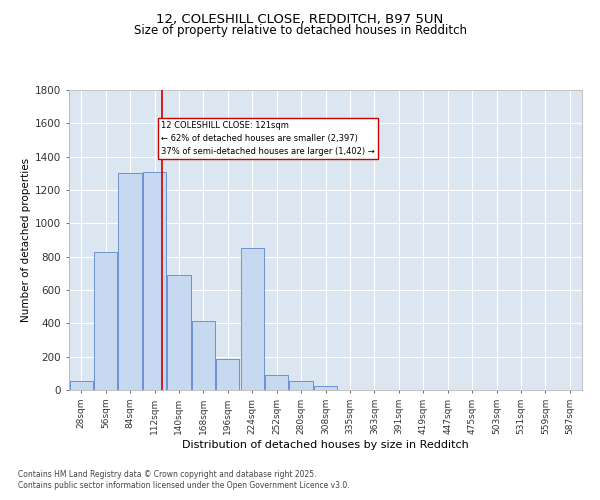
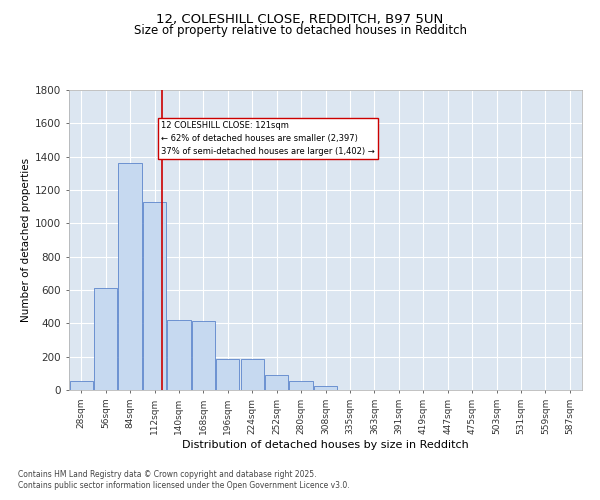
56sqm: 830 -> 610
84sqm: 1300 -> 1360
112sqm: 1310 -> 1130
140sqm: 690 -> 420
224sqm: 850 -> 180
